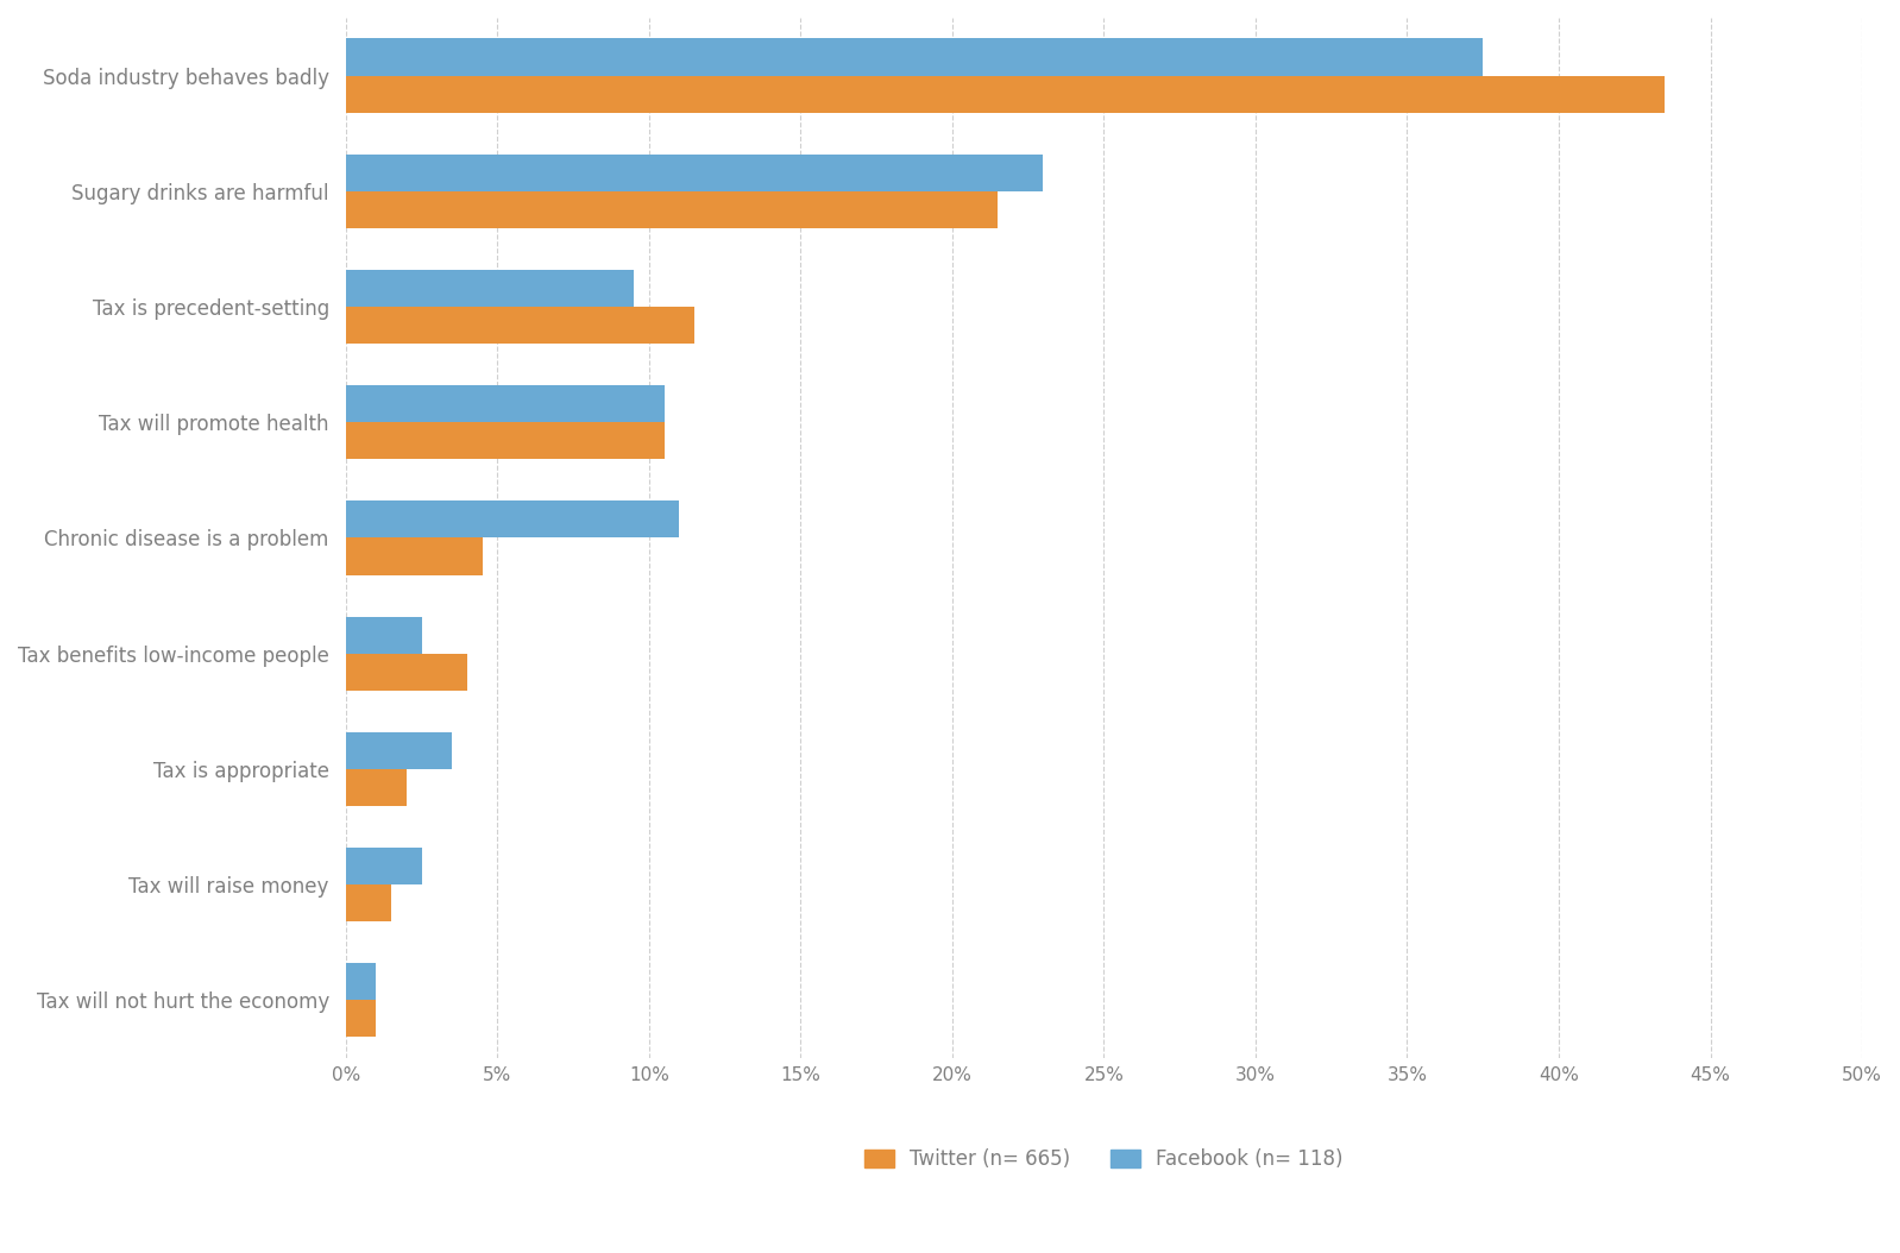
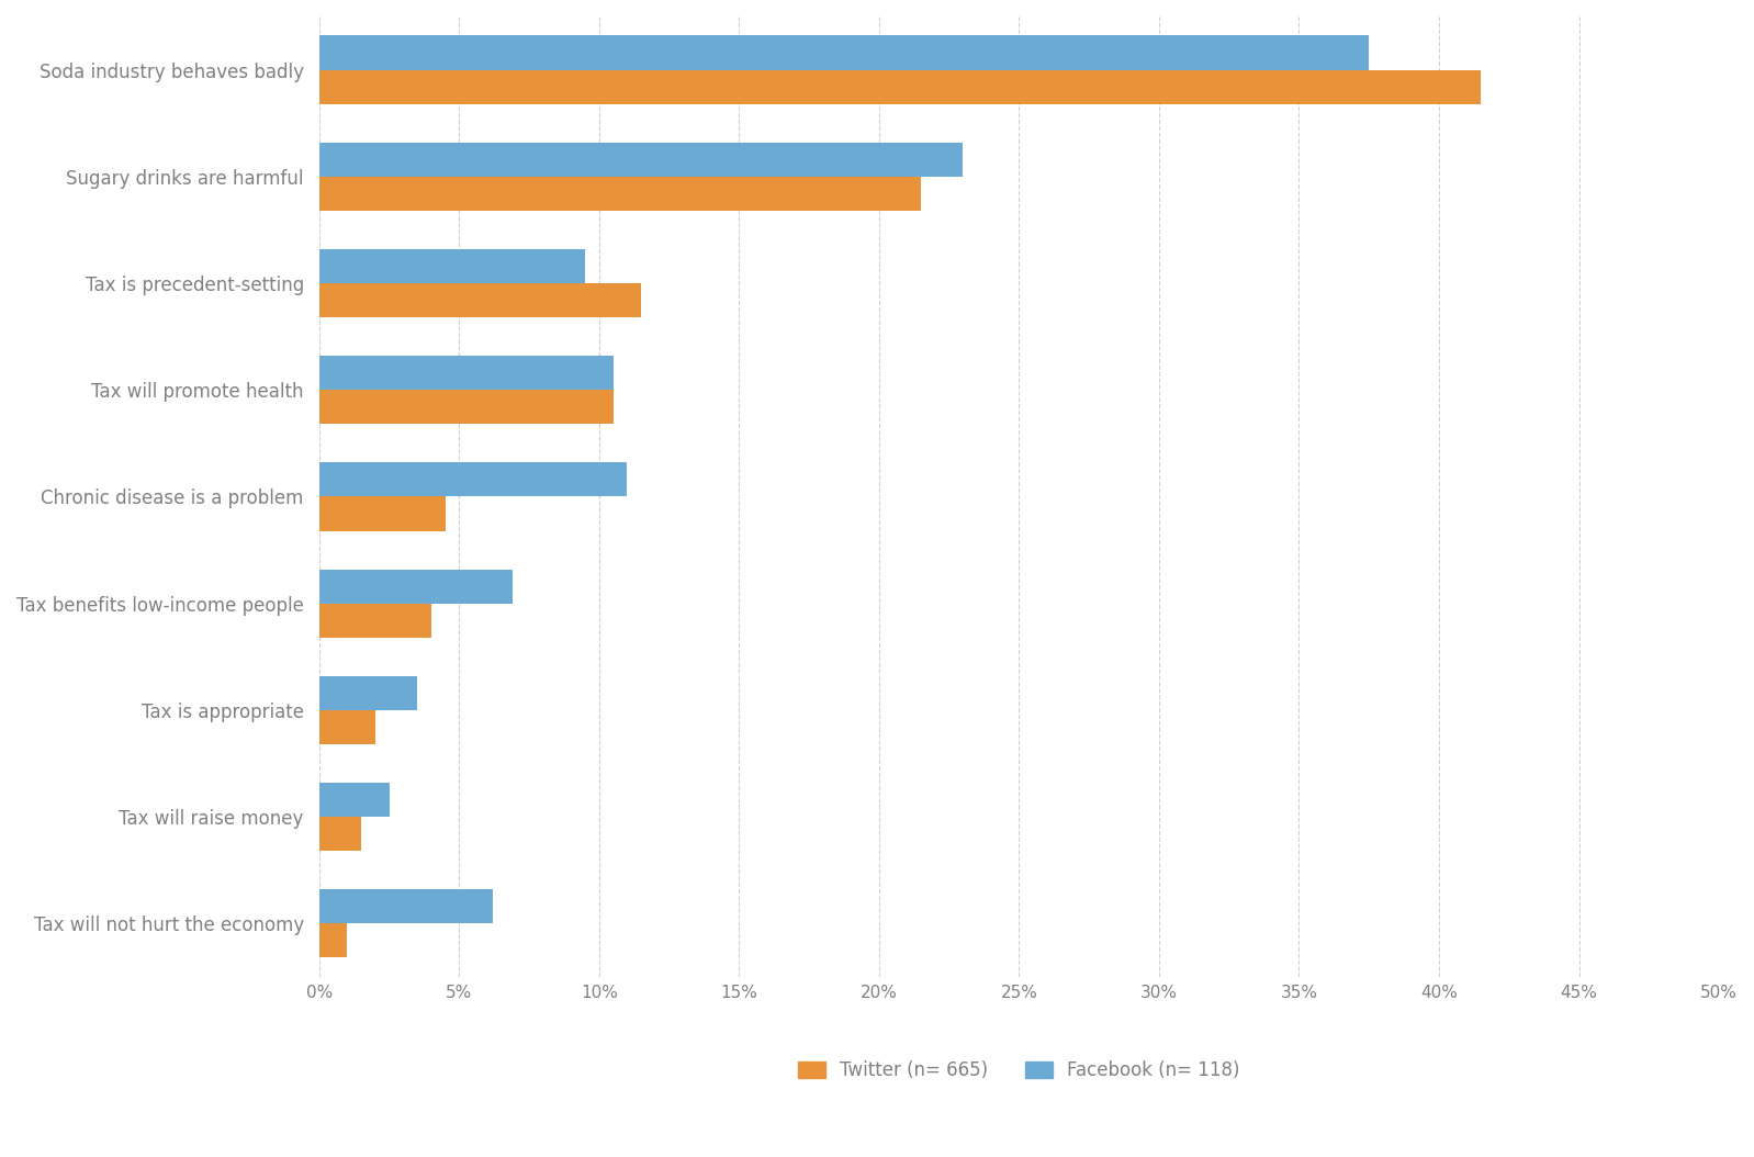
Twitter (n= 665)/Soda industry behaves badly: 43.5% -> 41.5%
Facebook (n= 118)/Tax benefits low-income people: 2.5% -> 6.9%
Facebook (n= 118)/Tax will not hurt the economy: 1.0% -> 6.2%
